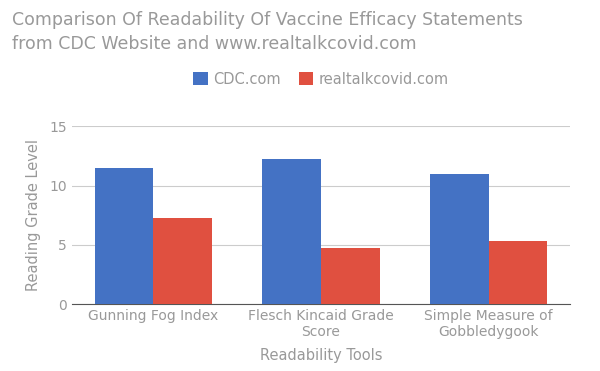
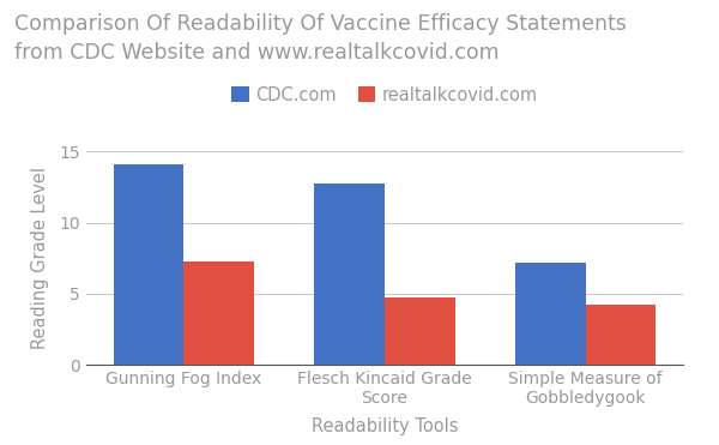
CDC.com/Gunning Fog Index: 11.5 -> 14.1
CDC.com/Flesch Kincaid Grade Score: 12.2 -> 12.7
CDC.com/Simple Measure of Gobbledygook: 11.0 -> 7.2
realtalkcovid.com/Simple Measure of Gobbledygook: 5.3 -> 4.2
